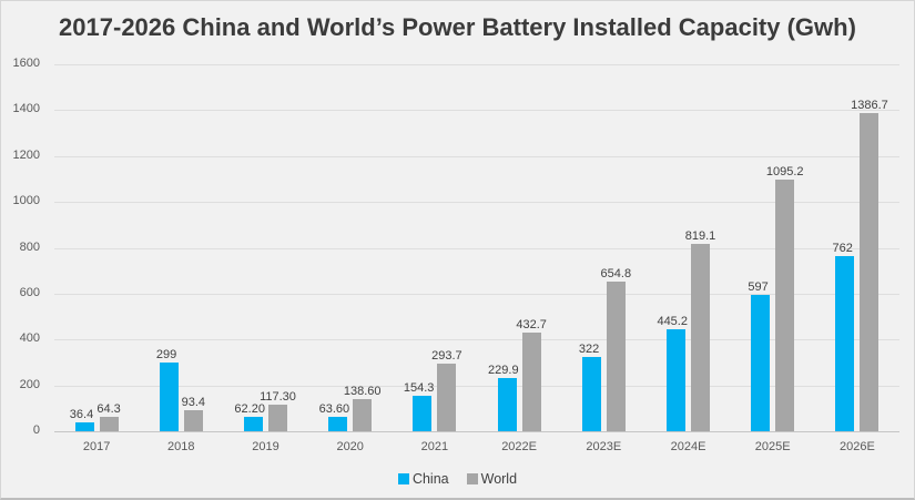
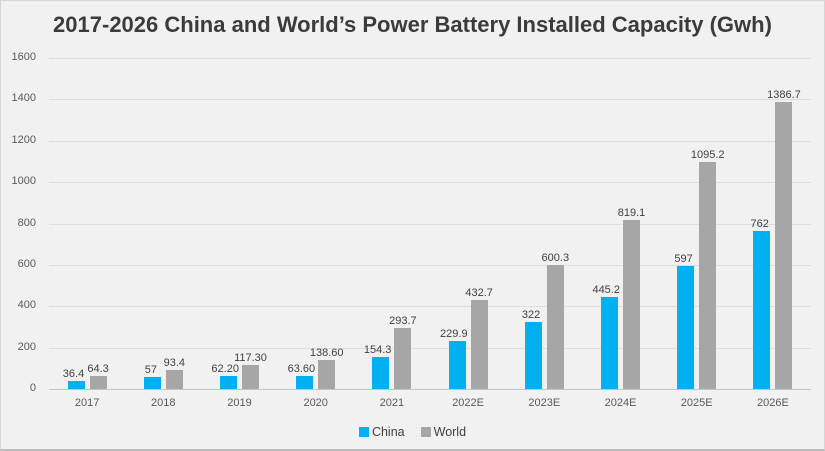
China/2018: 299 -> 57
World/2023E: 654.8 -> 600.3
